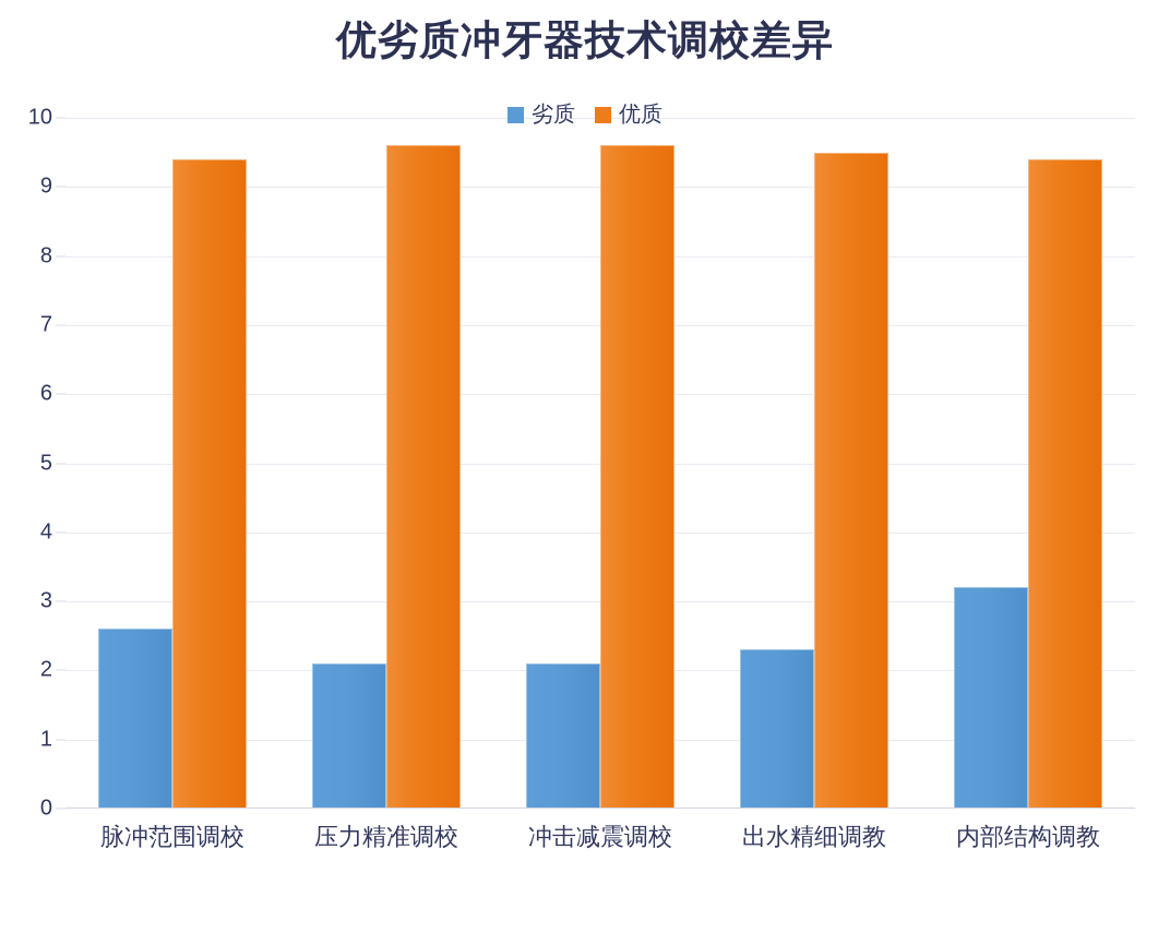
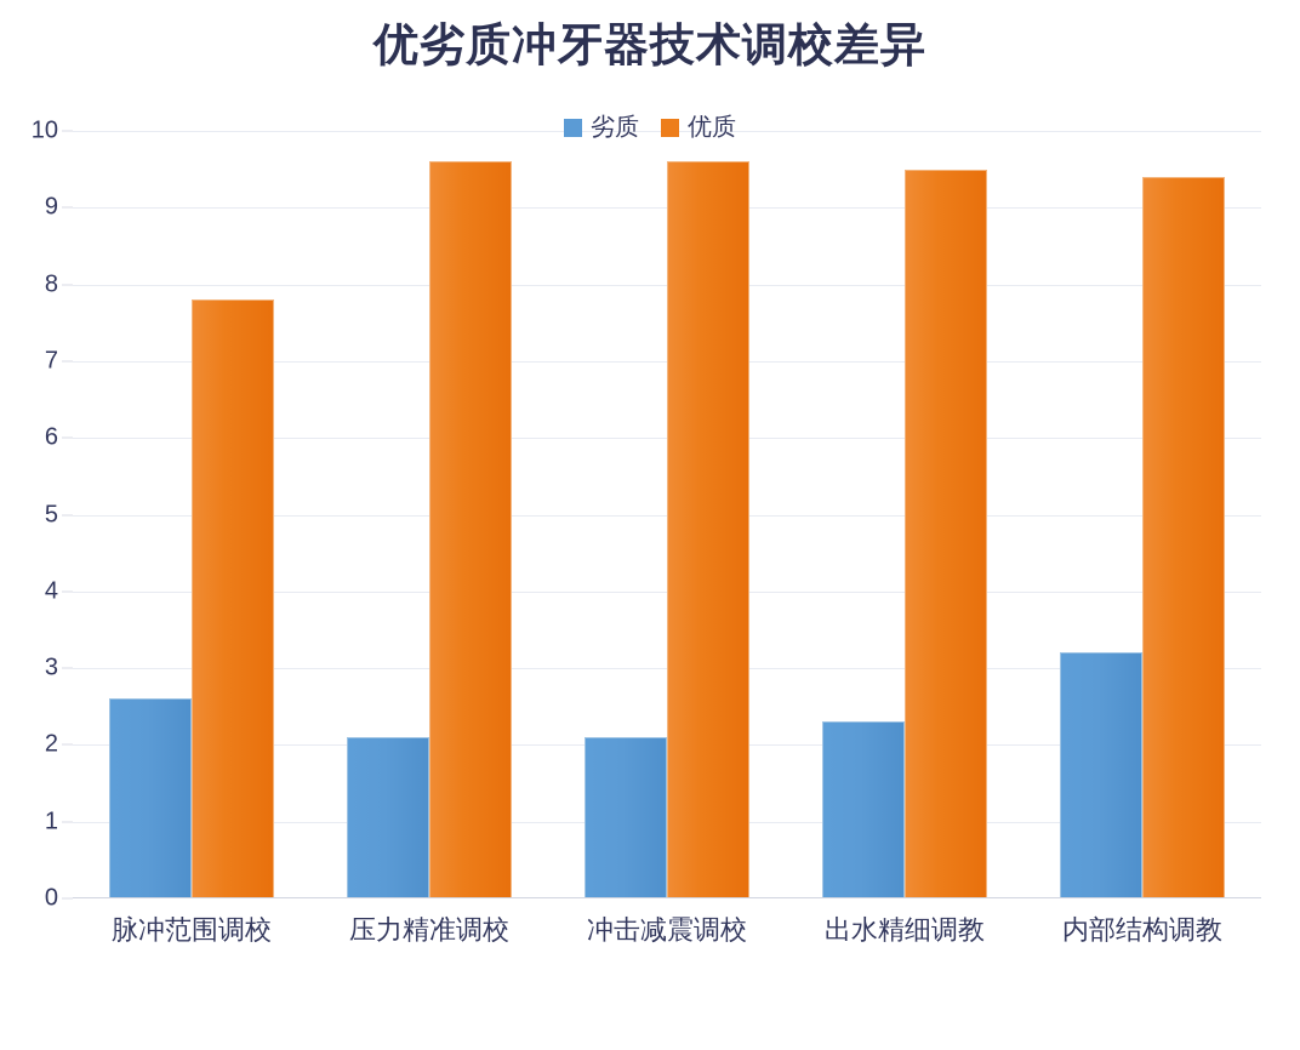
优质/脉冲范围调校: 9.4 -> 7.8
